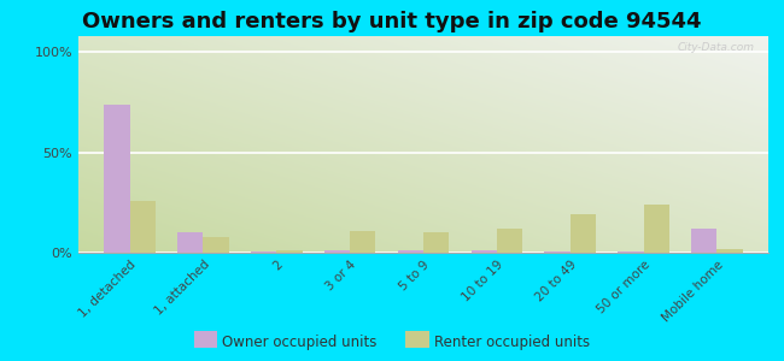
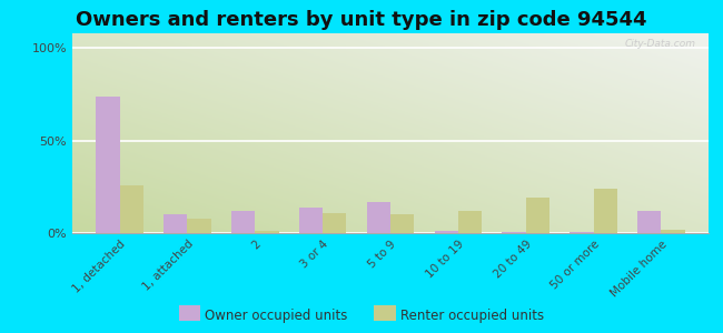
Owner occupied units/2: 0% -> 12%
Owner occupied units/3 or 4: 2% -> 14%
Owner occupied units/5 to 9: 1% -> 17%
